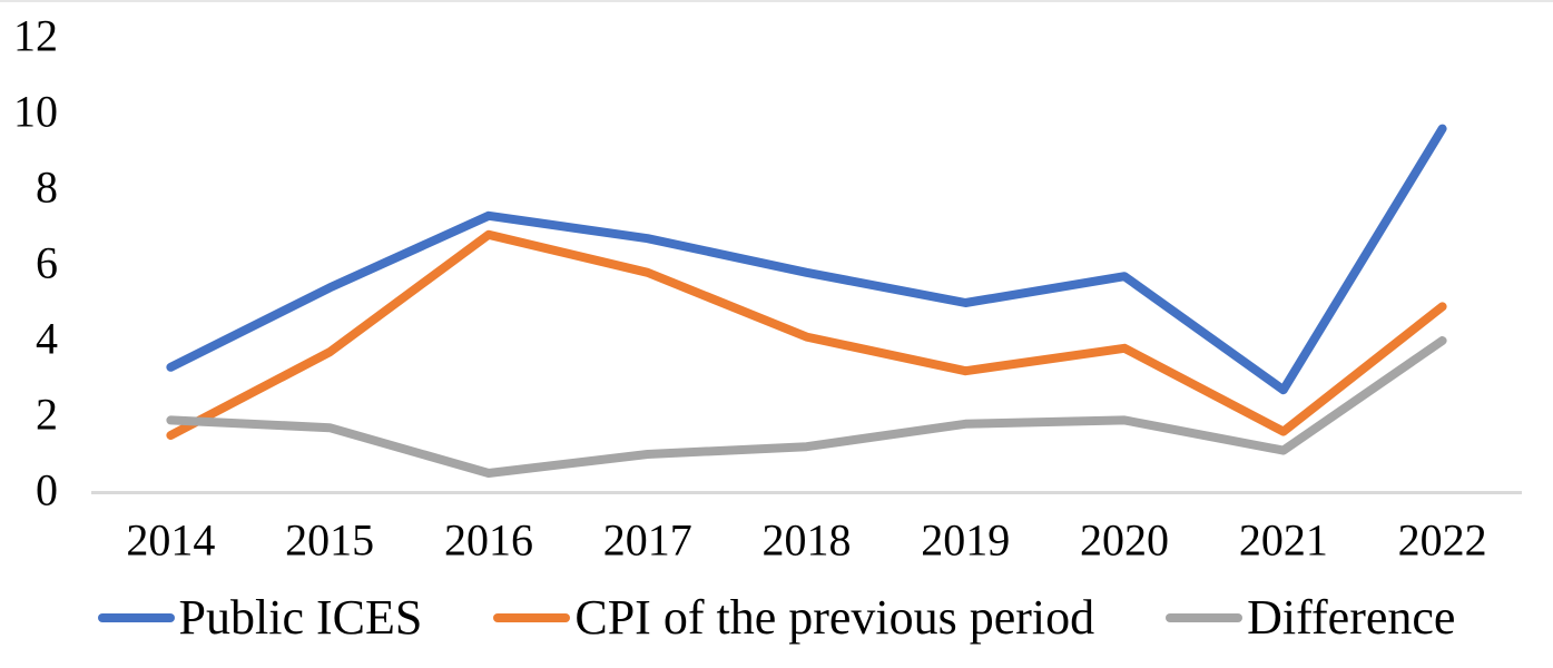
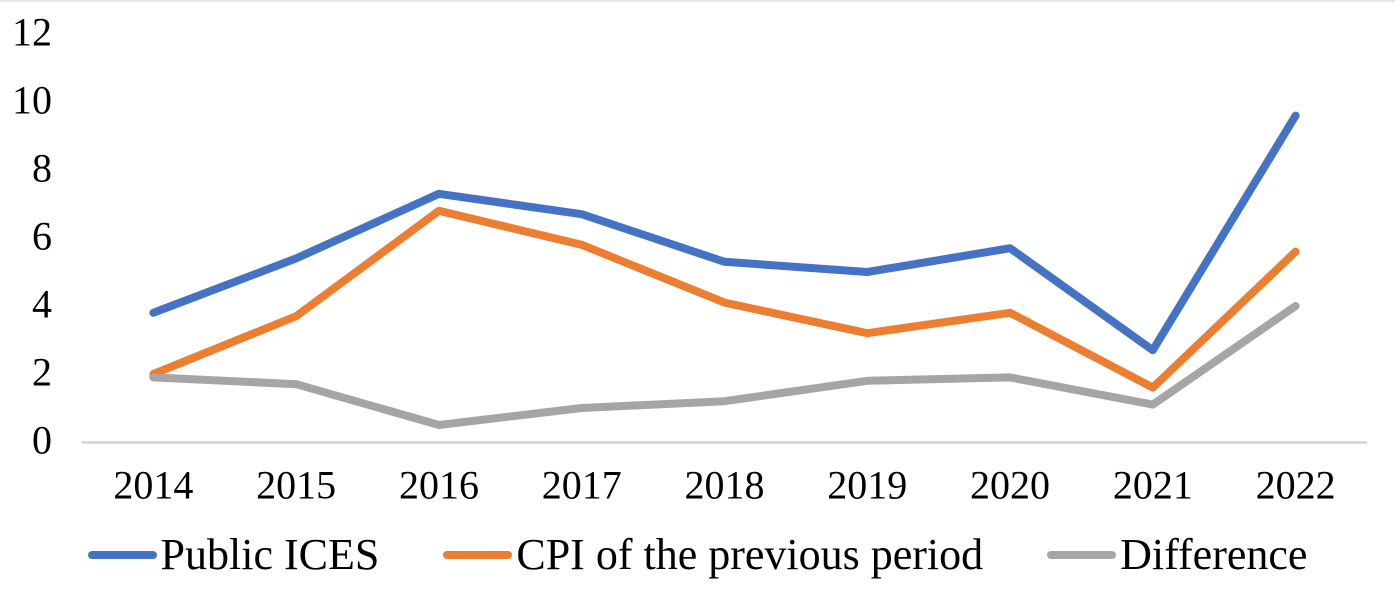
Public ICES/2014: 3.3 -> 3.8
CPI of the previous period/2014: 1.5 -> 2.0
Public ICES/2018: 5.8 -> 5.3
CPI of the previous period/2022: 4.9 -> 5.6
